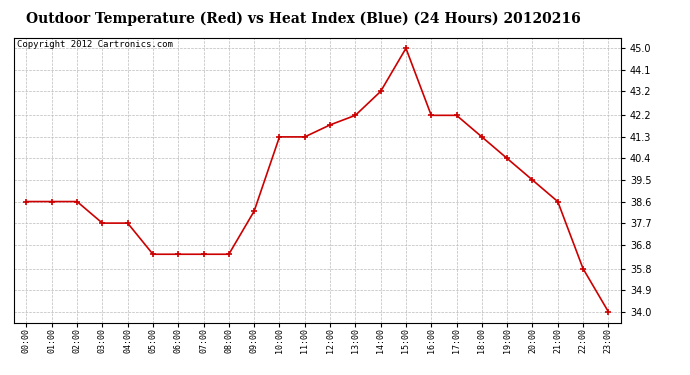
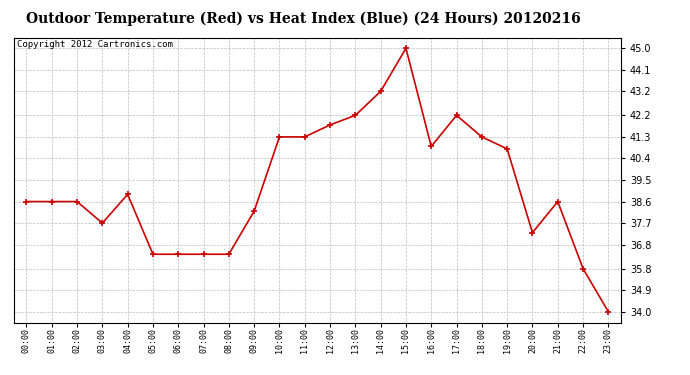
04:00: 37.7 -> 38.9
16:00: 42.2 -> 40.9
19:00: 40.4 -> 40.8
20:00: 39.5 -> 37.3
